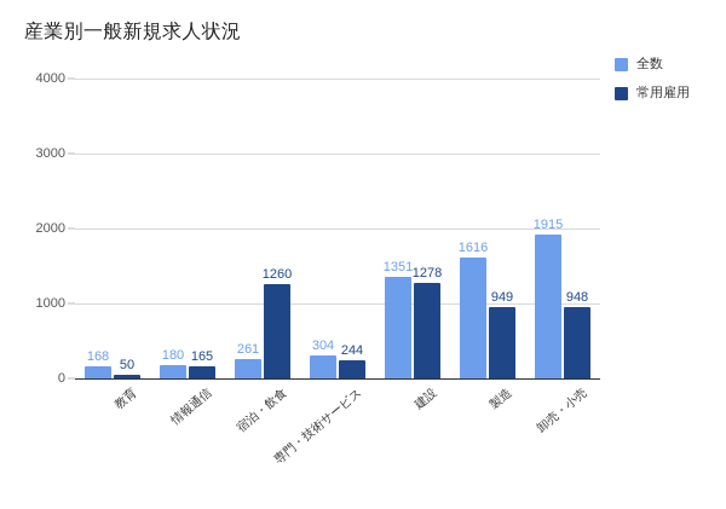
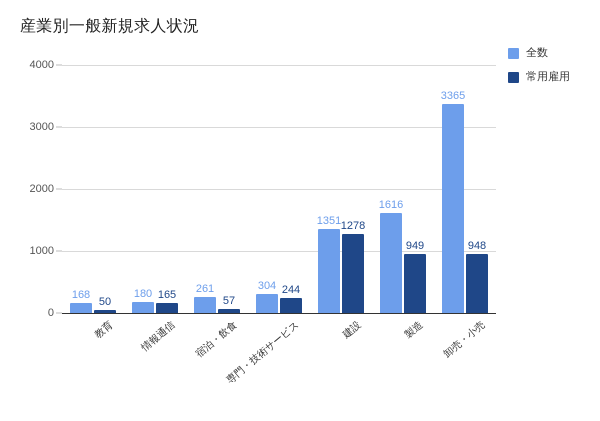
常用雇用/宿泊・飲食: 1260 -> 57
全数/卸売・小売: 1915 -> 3365
